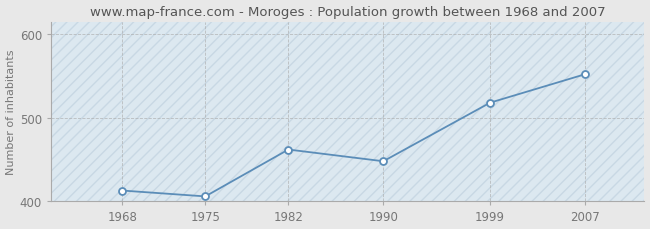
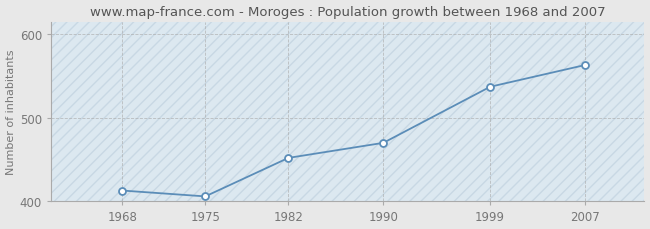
1982: 462 -> 452
1990: 448 -> 470
1999: 518 -> 537
2007: 552 -> 563
